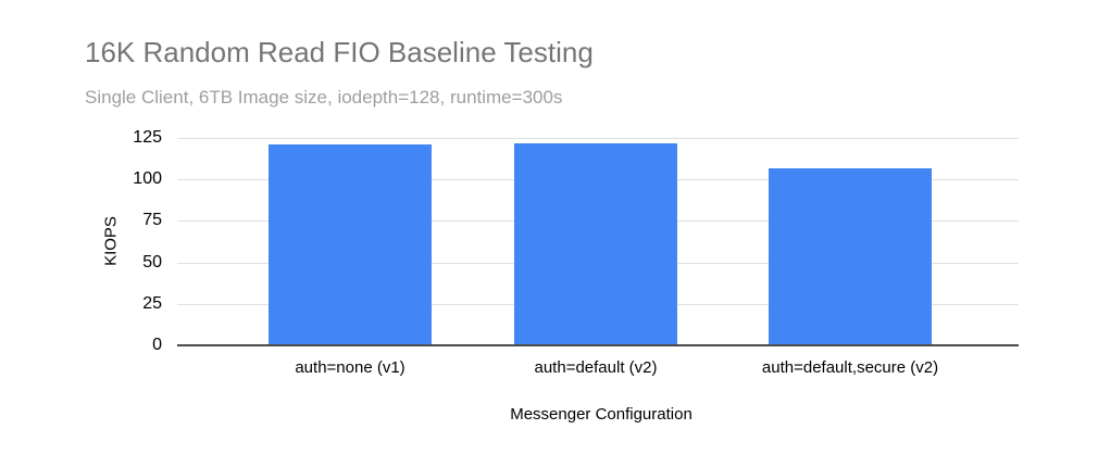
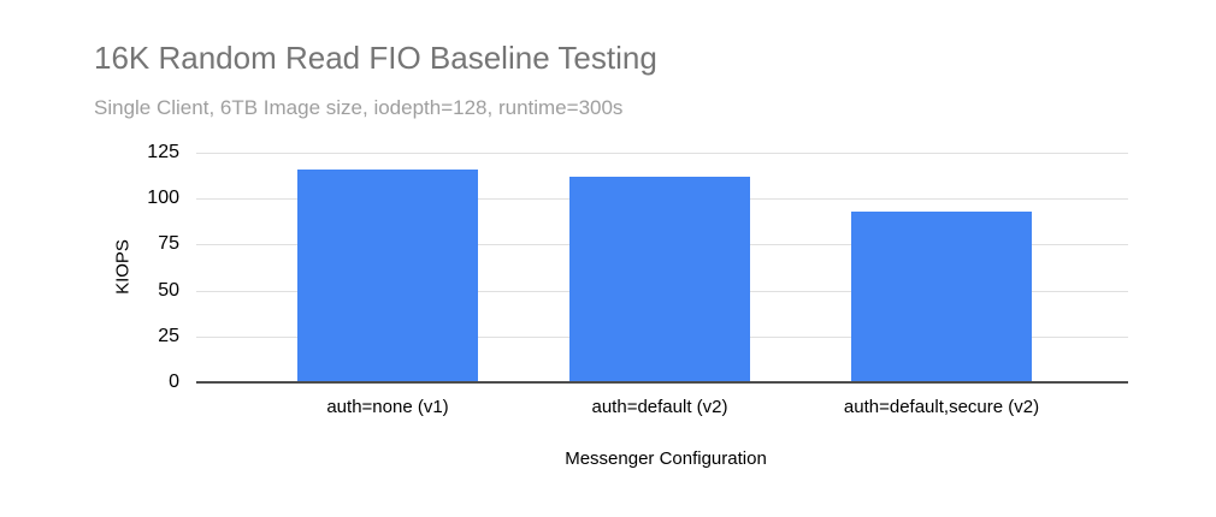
auth=none (v1): 121 -> 116
auth=default (v2): 122 -> 112
auth=default,secure (v2): 107 -> 93
